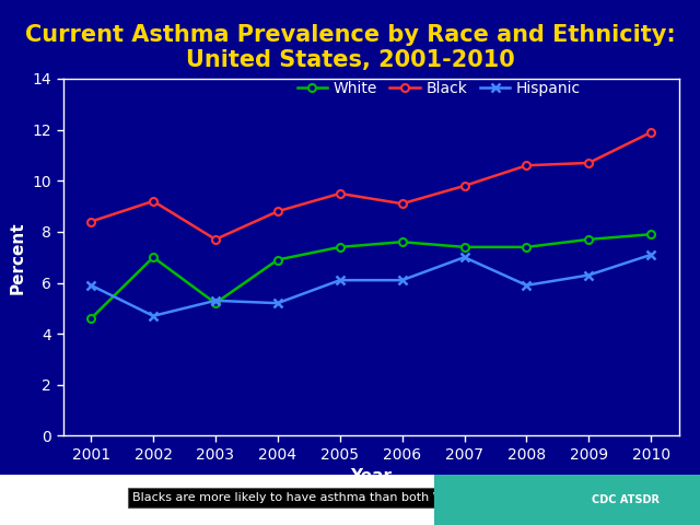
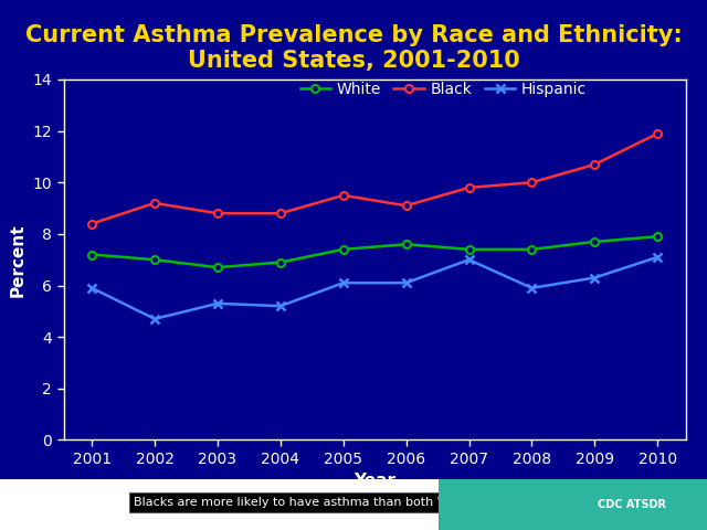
White/2001: 4.6 -> 7.2
White/2003: 5.2 -> 6.7
Black/2003: 7.7 -> 8.8
Black/2008: 10.6 -> 10.0
